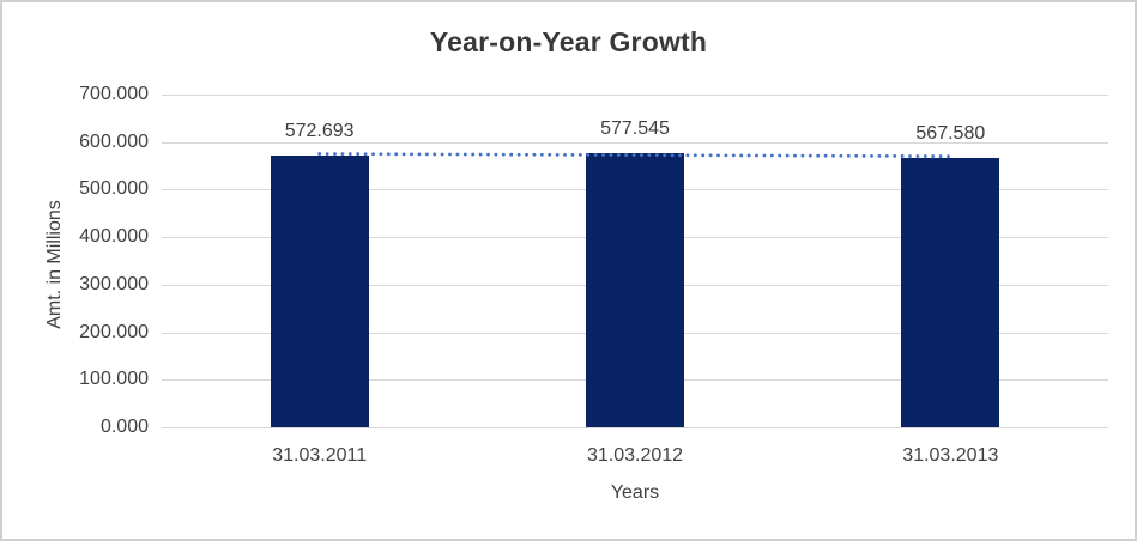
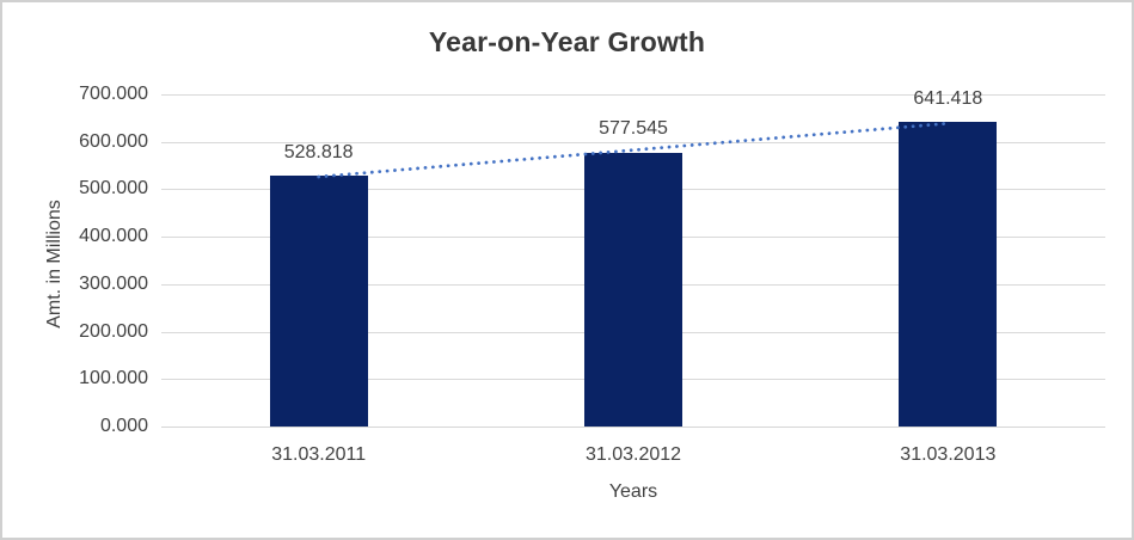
31.03.2011: 572.693 -> 528.818
31.03.2013: 567.580 -> 641.418
